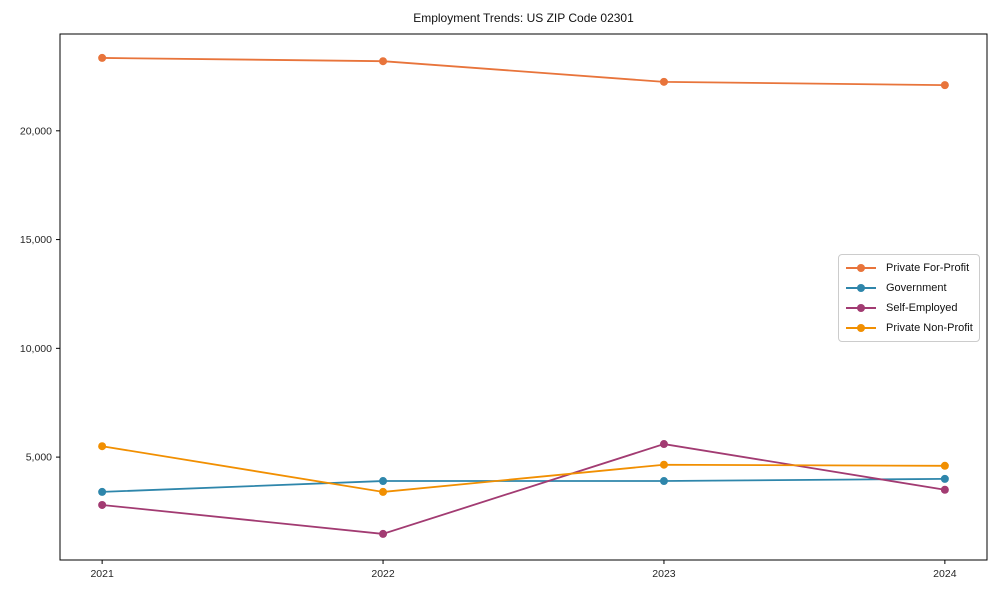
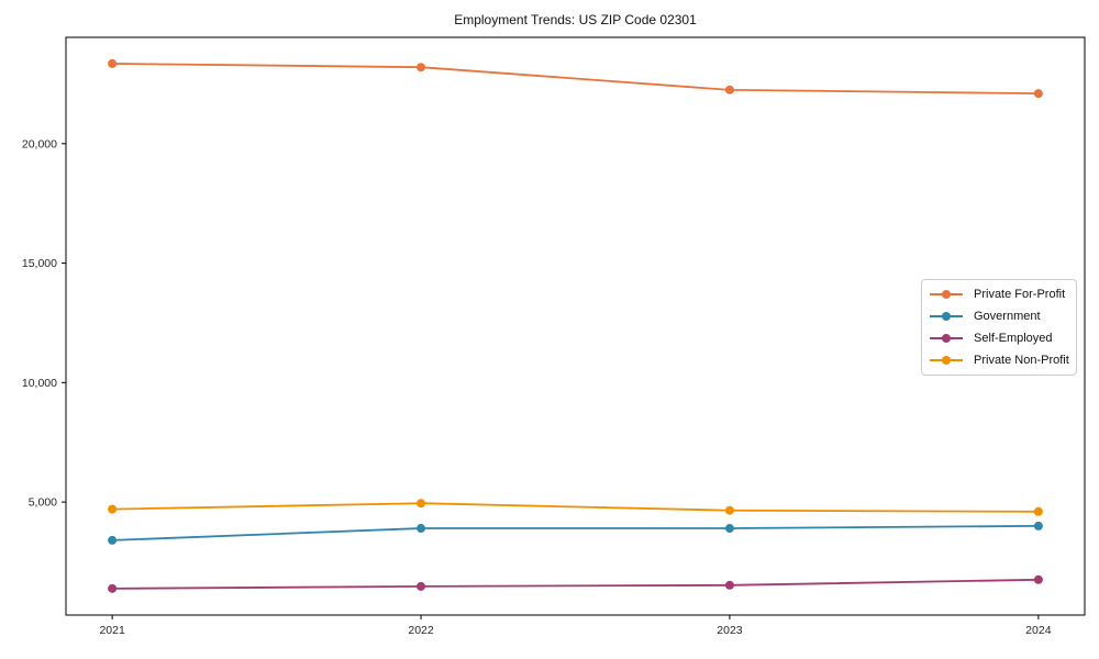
Self-Employed/2021: 2800 -> 1400
Private Non-Profit/2021: 5500 -> 4700
Private Non-Profit/2022: 3400 -> 5000
Self-Employed/2023: 5600 -> 1500
Self-Employed/2024: 3500 -> 1800
